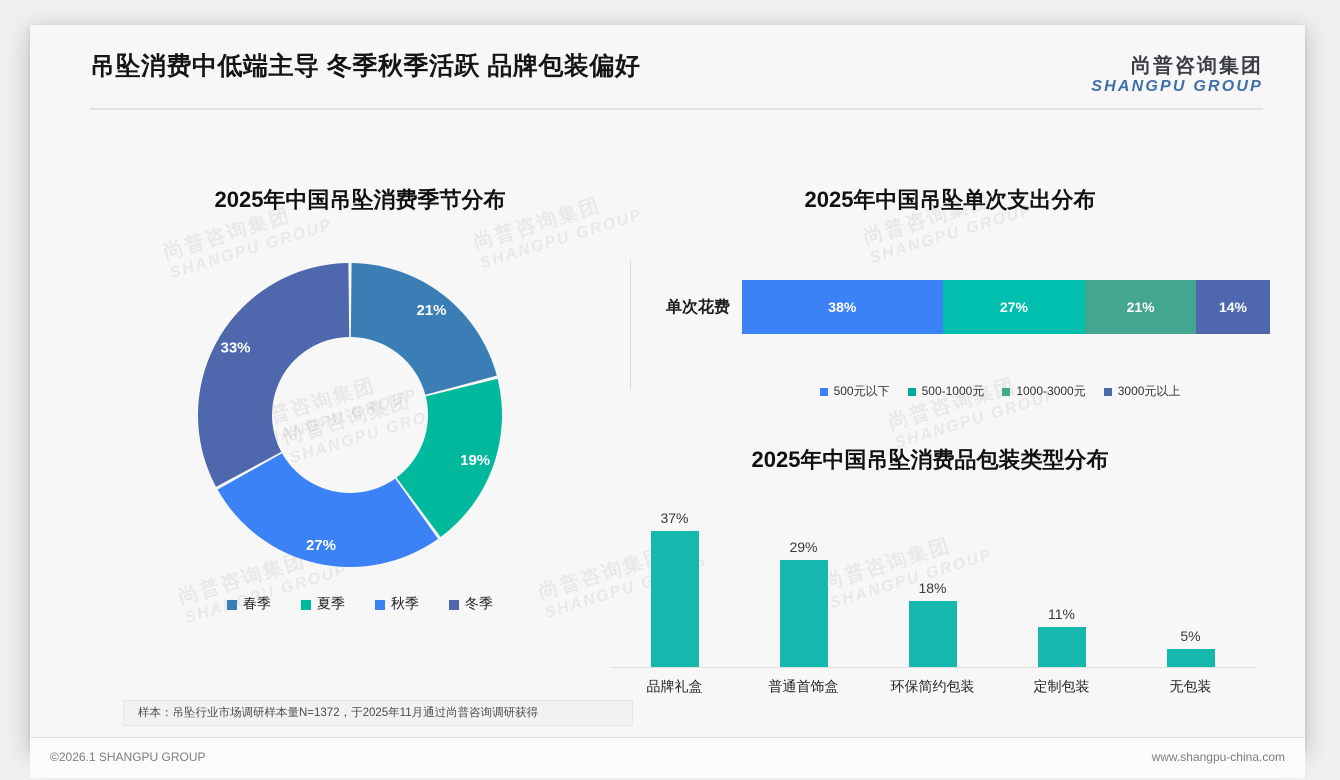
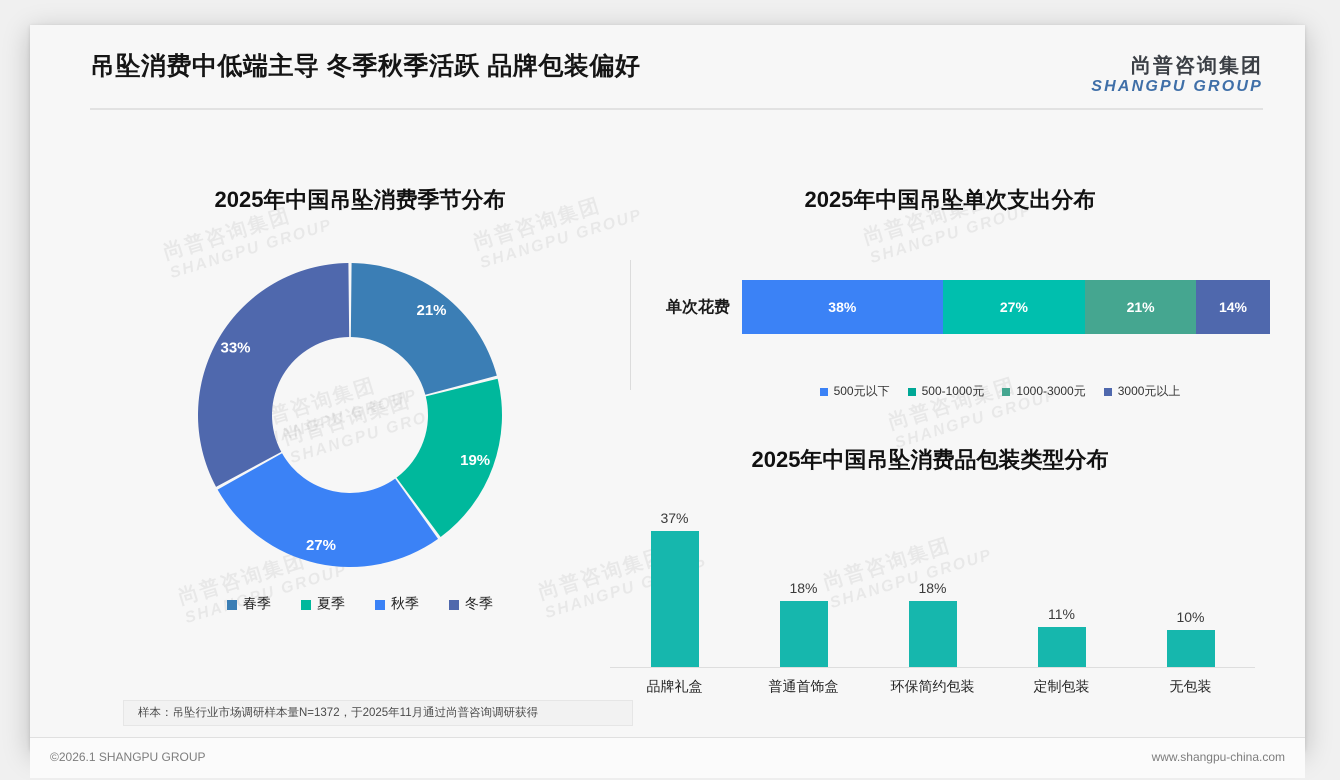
2025年中国吊坠消费品包装类型分布/普通首饰盒: 29% -> 18%
2025年中国吊坠消费品包装类型分布/无包装: 5% -> 10%
